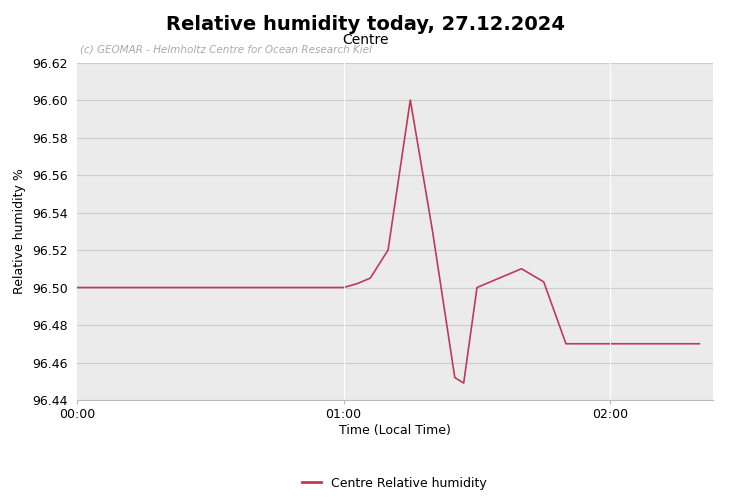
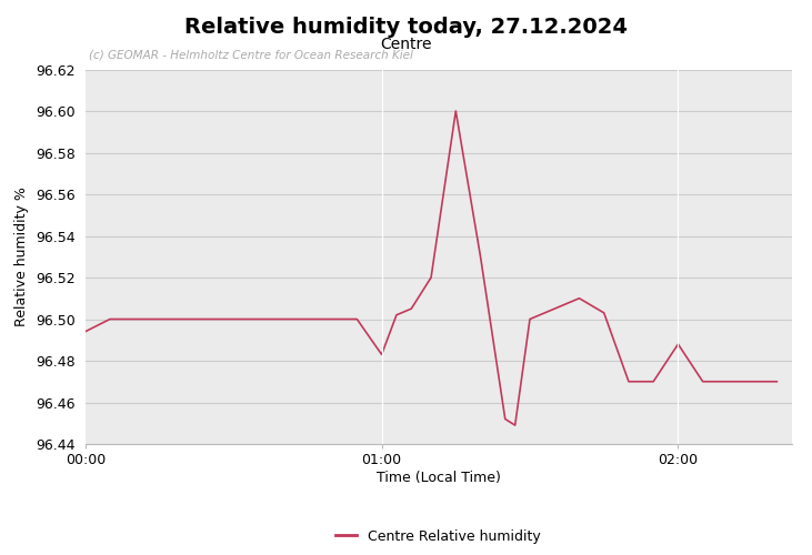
00:00: 96.500 -> 96.494
01:00: 96.500 -> 96.483
02:00: 96.470 -> 96.488
